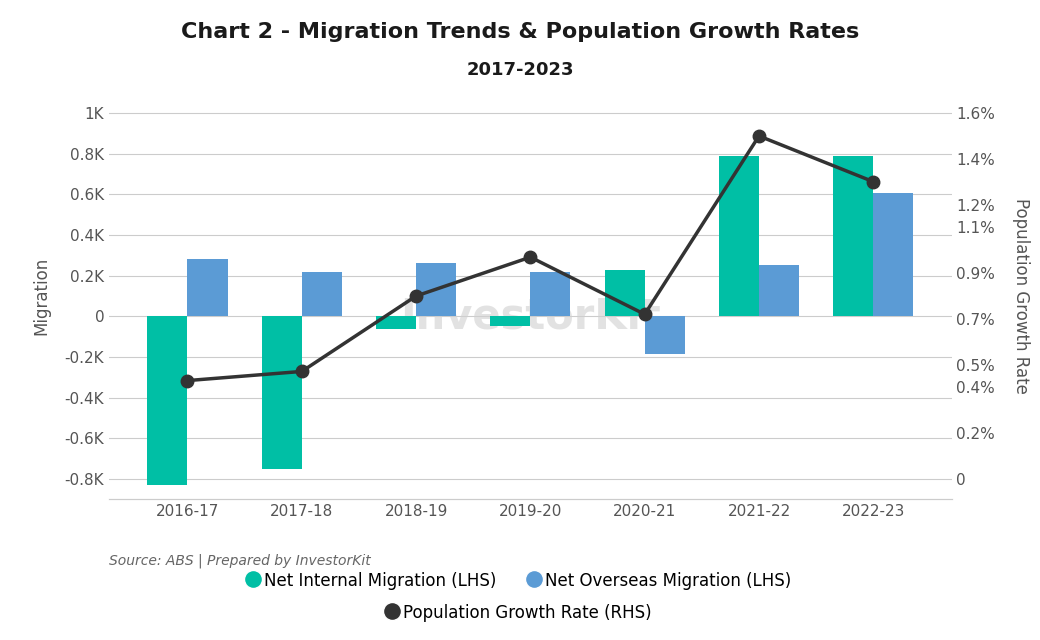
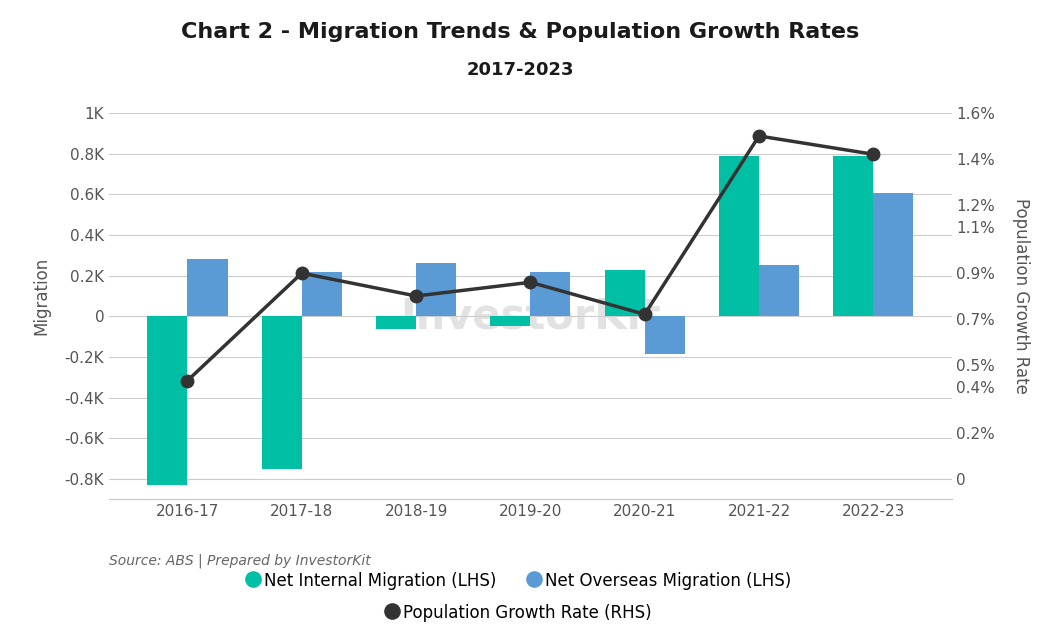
Population Growth Rate (RHS)/2017-18: 0.47% -> 0.90%
Population Growth Rate (RHS)/2019-20: 0.97% -> 0.86%
Population Growth Rate (RHS)/2022-23: 1.30% -> 1.42%
